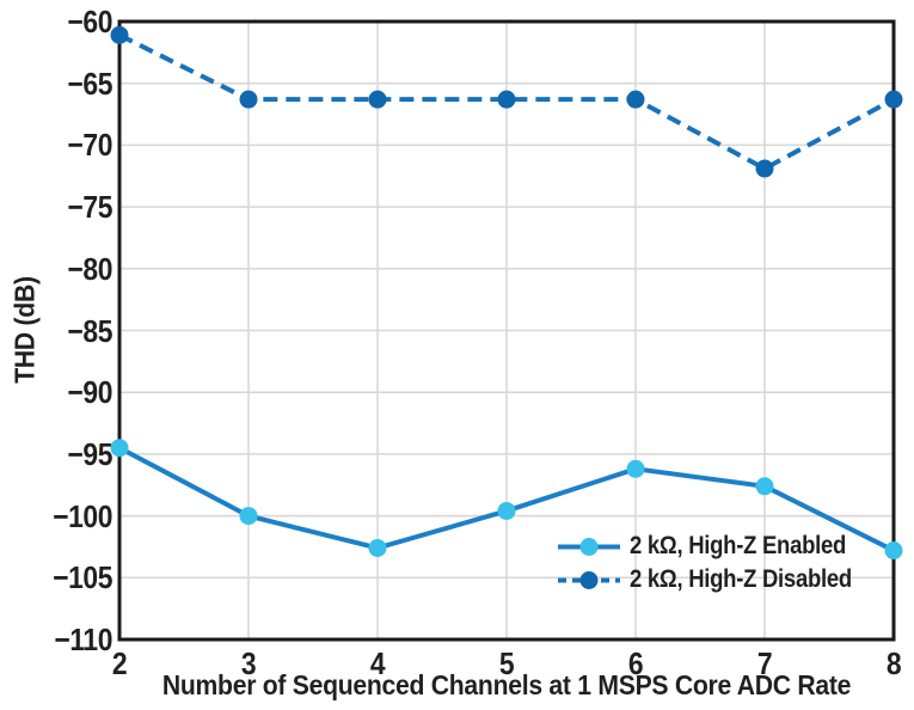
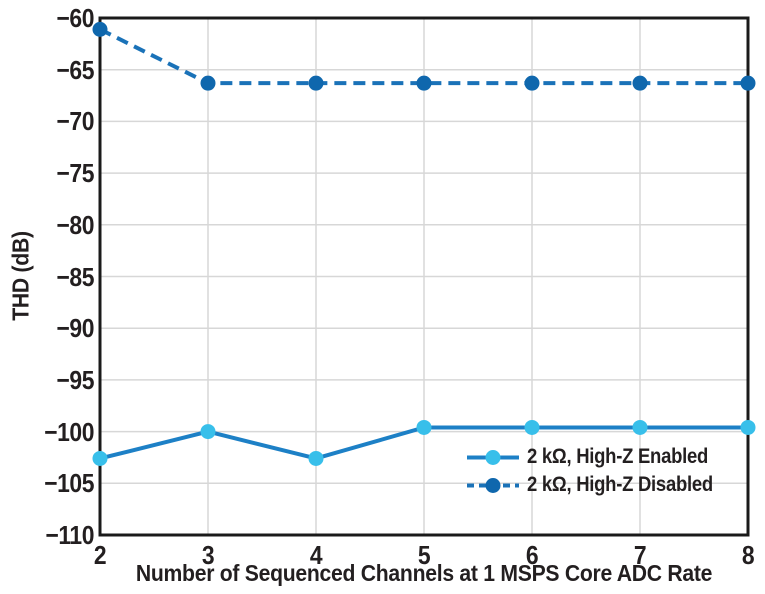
2 kΩ, High-Z Enabled/2: -94.5 -> -102.6
2 kΩ, High-Z Enabled/6: -96.2 -> -99.6
2 kΩ, High-Z Enabled/7: -97.6 -> -99.6
2 kΩ, High-Z Disabled/7: -71.9 -> -66.3
2 kΩ, High-Z Enabled/8: -102.8 -> -99.6
